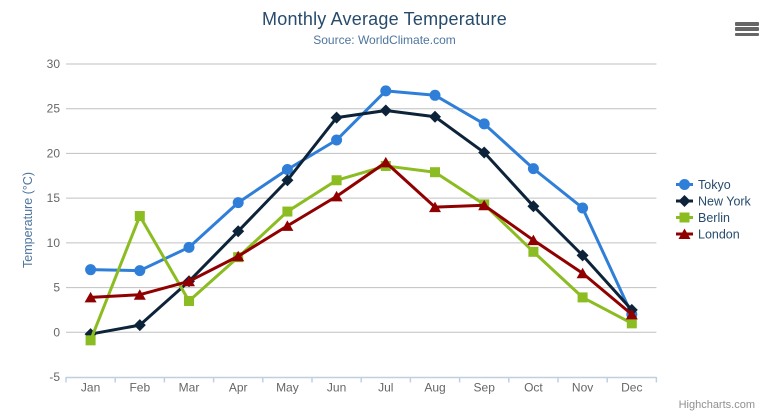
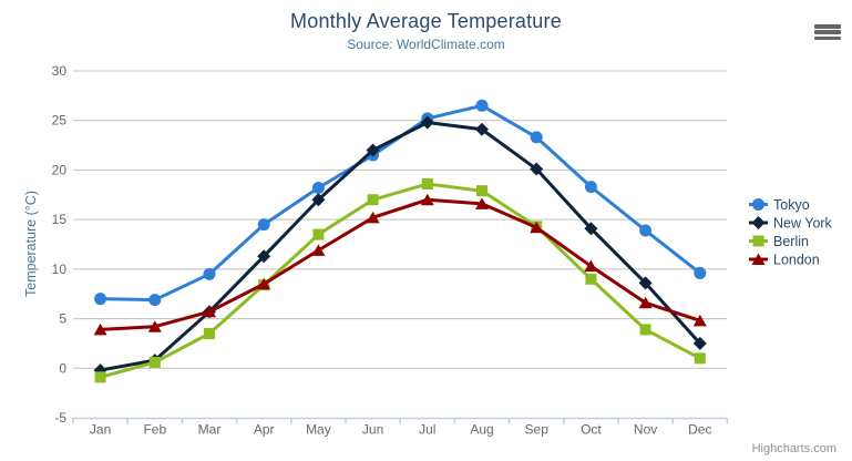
Berlin/Feb: 13 -> 1
New York/Jun: 24 -> 22
Tokyo/Jul: 27 -> 25
London/Jul: 19 -> 17
London/Aug: 14 -> 17
Tokyo/Dec: 2 -> 10
London/Dec: 2 -> 5
